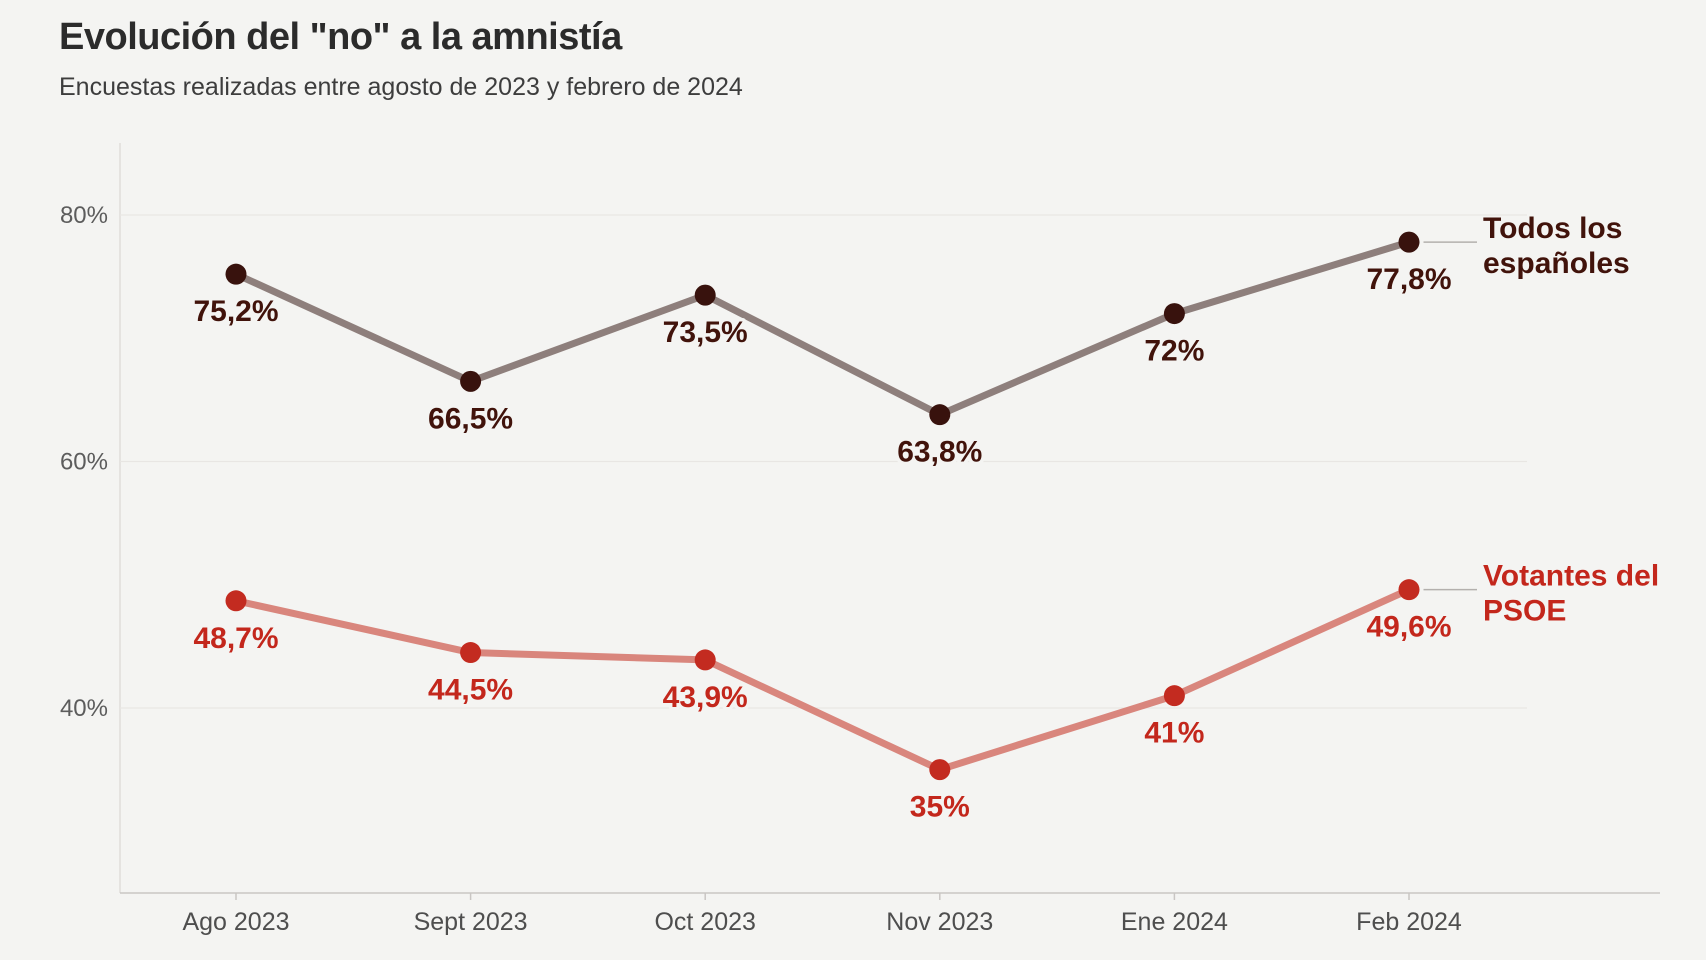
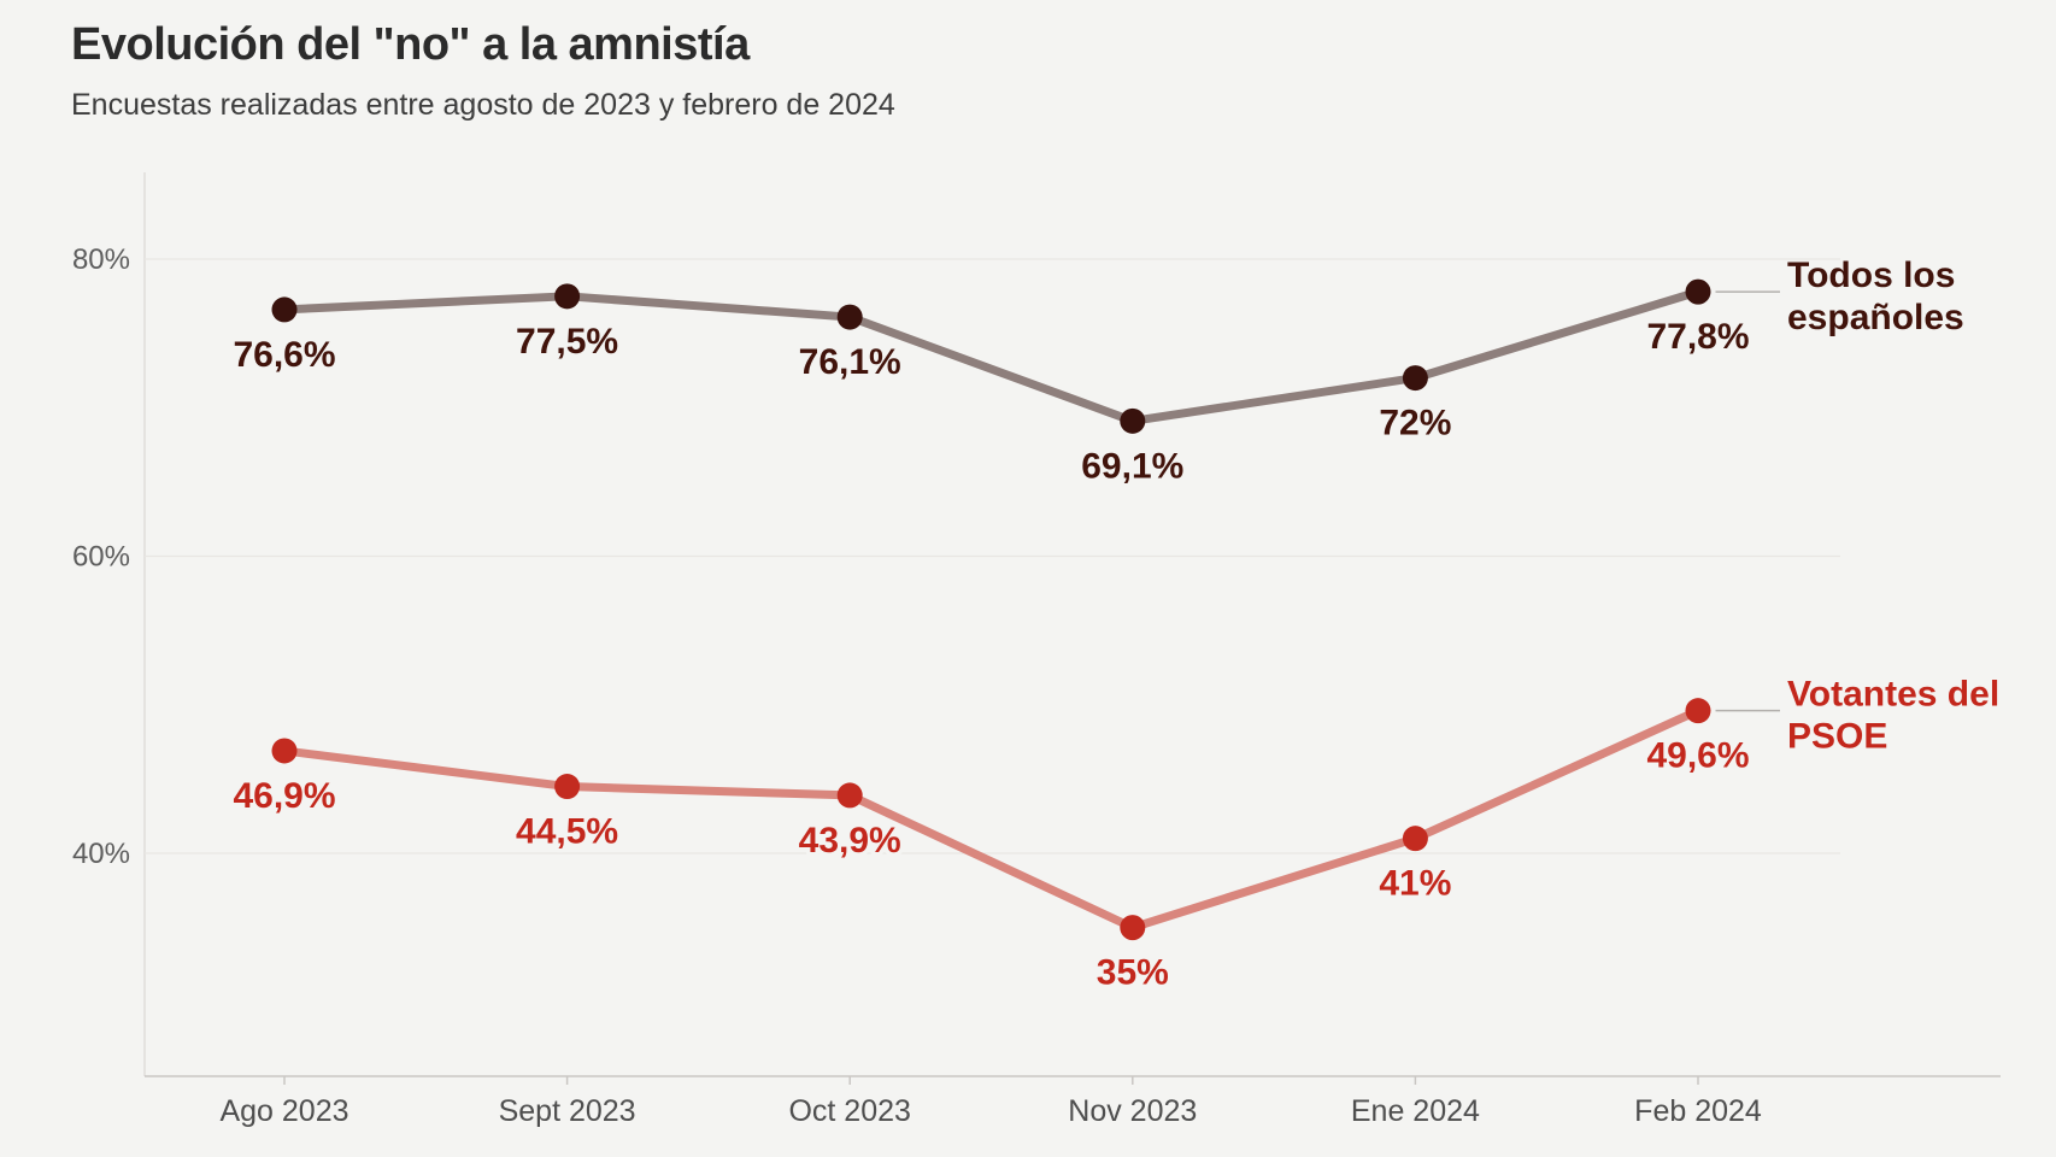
Todos los españoles/Ago 2023: 75,2% -> 76,6%
Votantes del PSOE/Ago 2023: 48,7% -> 46,9%
Todos los españoles/Sept 2023: 66,5% -> 77,5%
Todos los españoles/Oct 2023: 73,5% -> 76,1%
Todos los españoles/Nov 2023: 63,8% -> 69,1%
